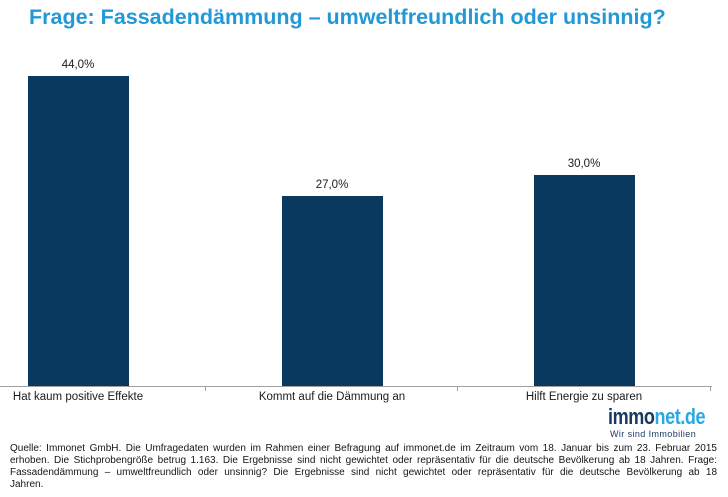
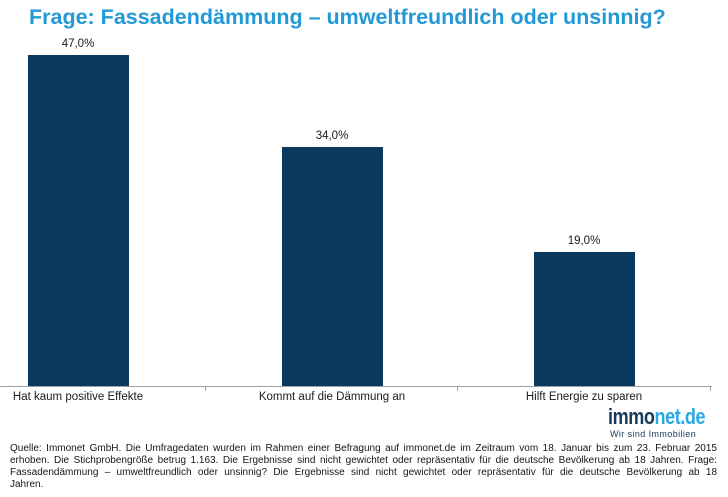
Hat kaum positive Effekte: 44,0% -> 47,0%
Kommt auf die Dämmung an: 27,0% -> 34,0%
Hilft Energie zu sparen: 30,0% -> 19,0%
